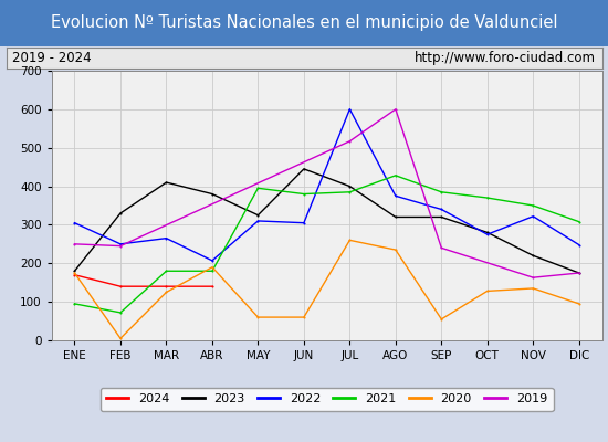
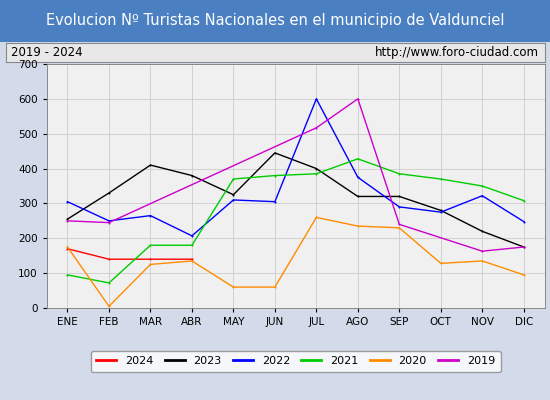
2023/ENE: 180 -> 255
2020/ABR: 190 -> 135
2021/MAY: 395 -> 370
2022/SEP: 340 -> 290
2020/SEP: 55 -> 230
